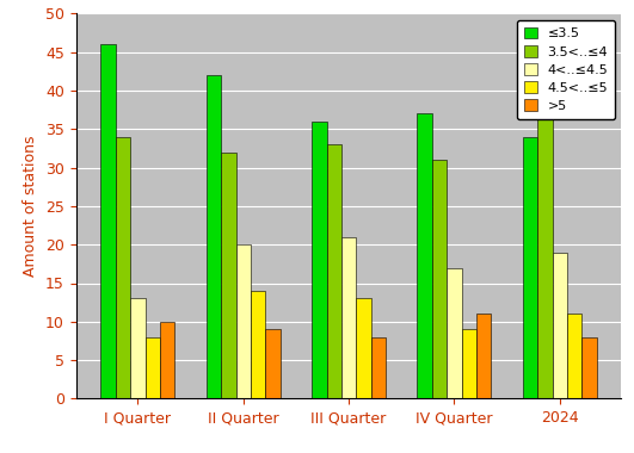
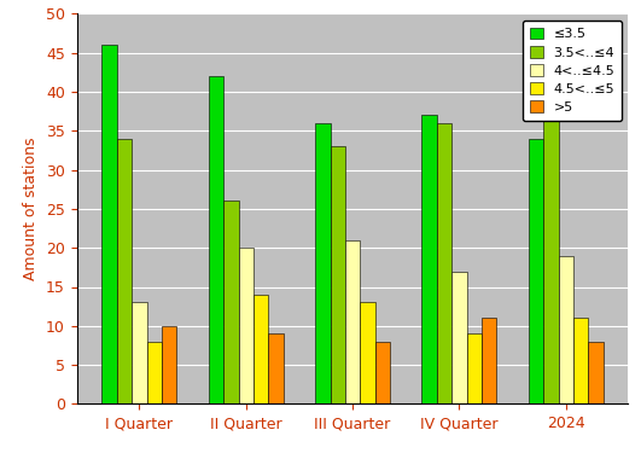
3.5<..≤4/II Quarter: 32 -> 26
3.5<..≤4/IV Quarter: 31 -> 36
